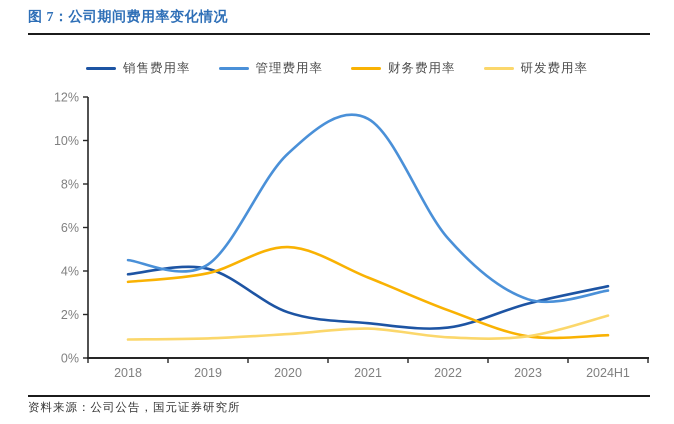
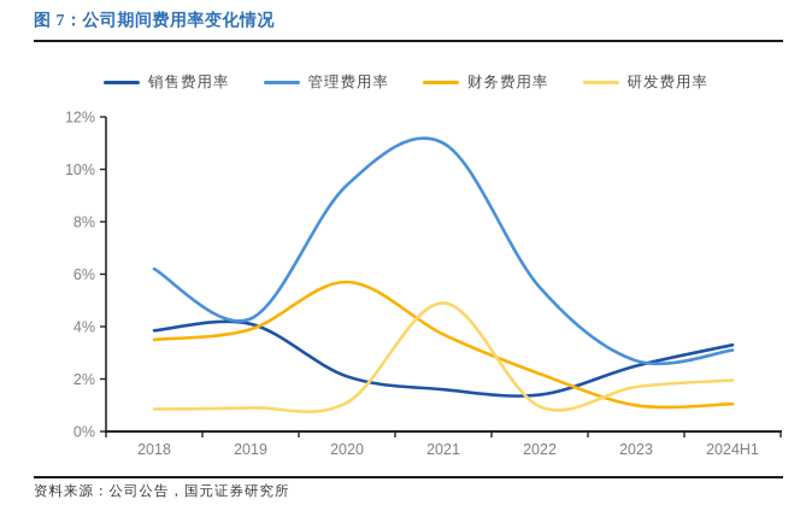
管理费用率/2018: 4.5% -> 6.2%
财务费用率/2020: 5.1% -> 5.7%
研发费用率/2021: 1.4% -> 4.9%
研发费用率/2023: 1.0% -> 1.7%
